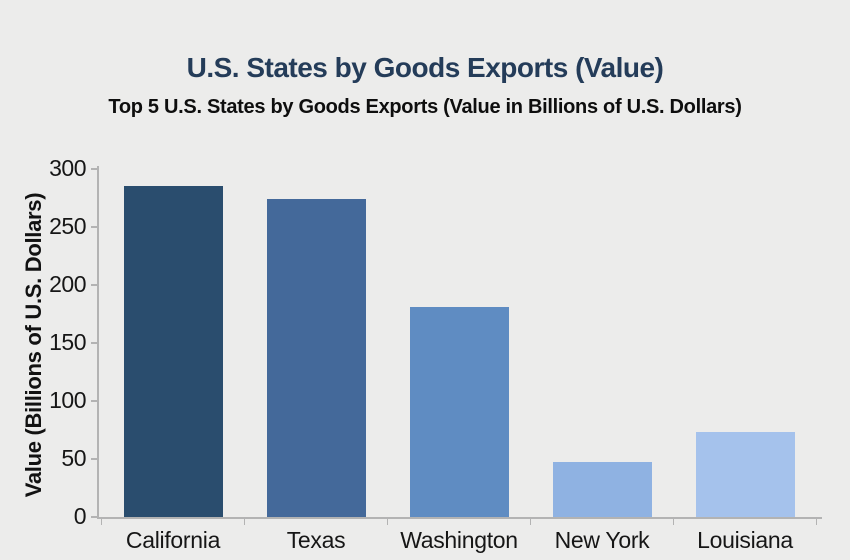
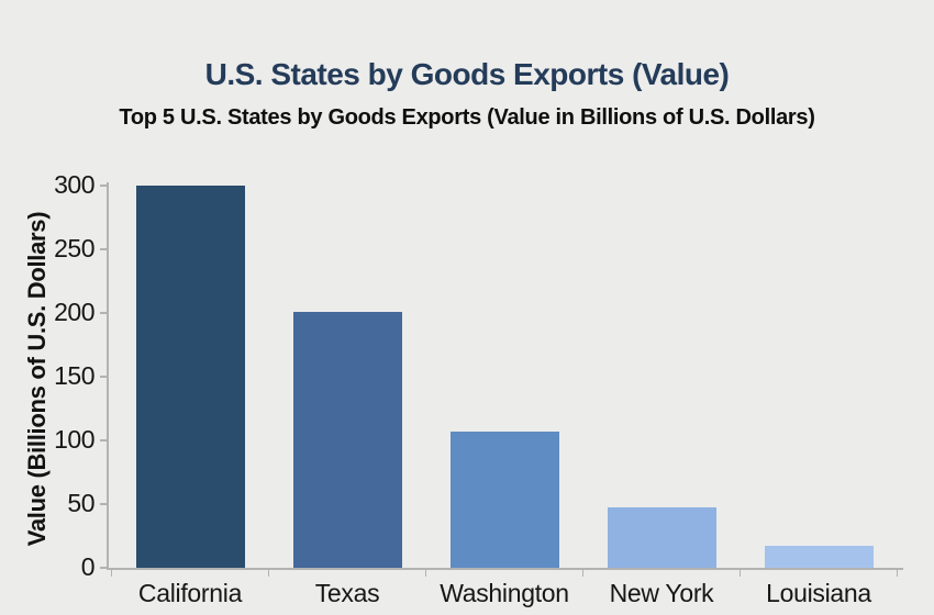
California: 285 -> 300
Texas: 274 -> 201
Washington: 181 -> 107
Louisiana: 73 -> 17
